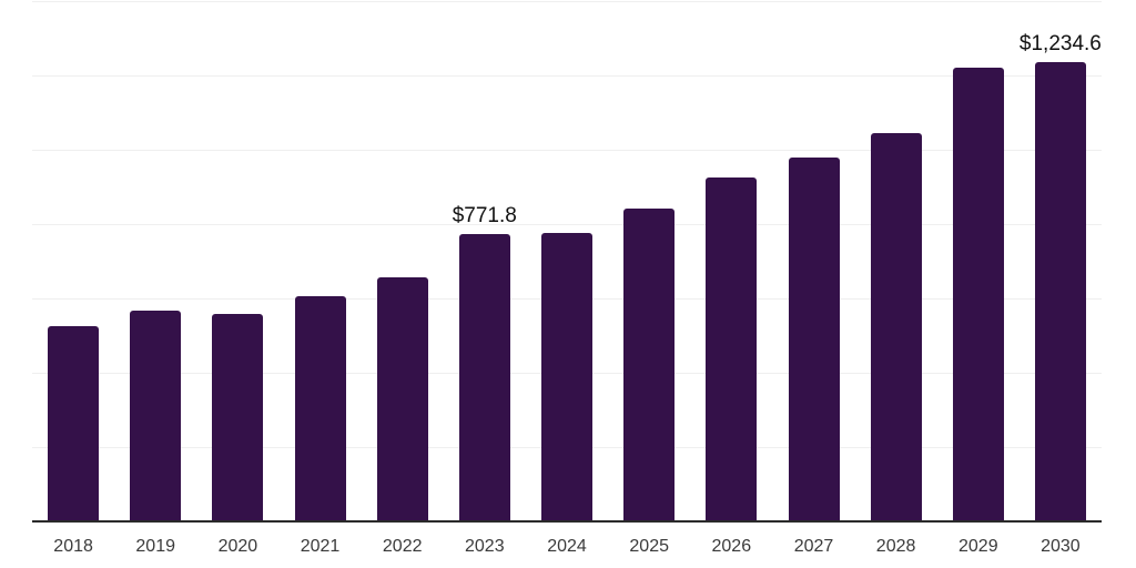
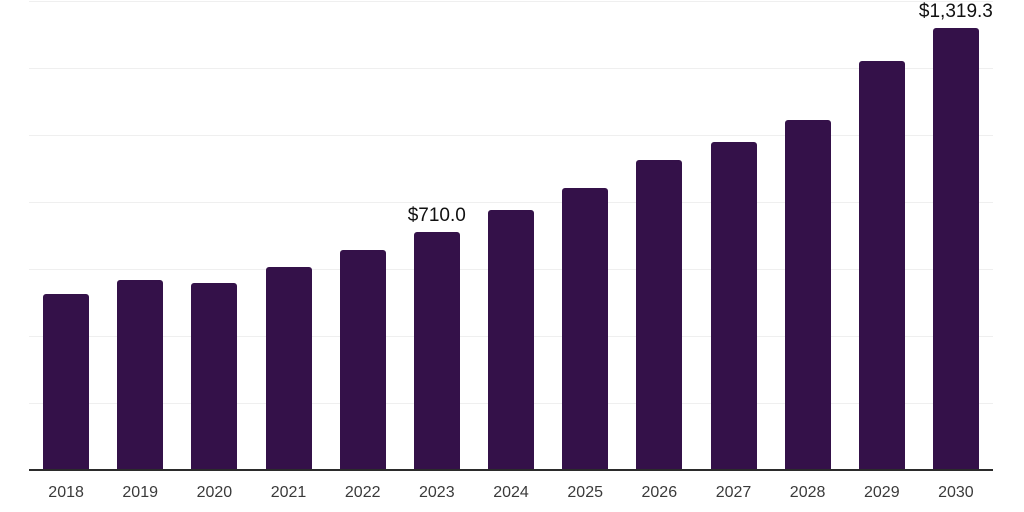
2023: $771.8 -> $710.0
2030: $1,234.6 -> $1,319.3
